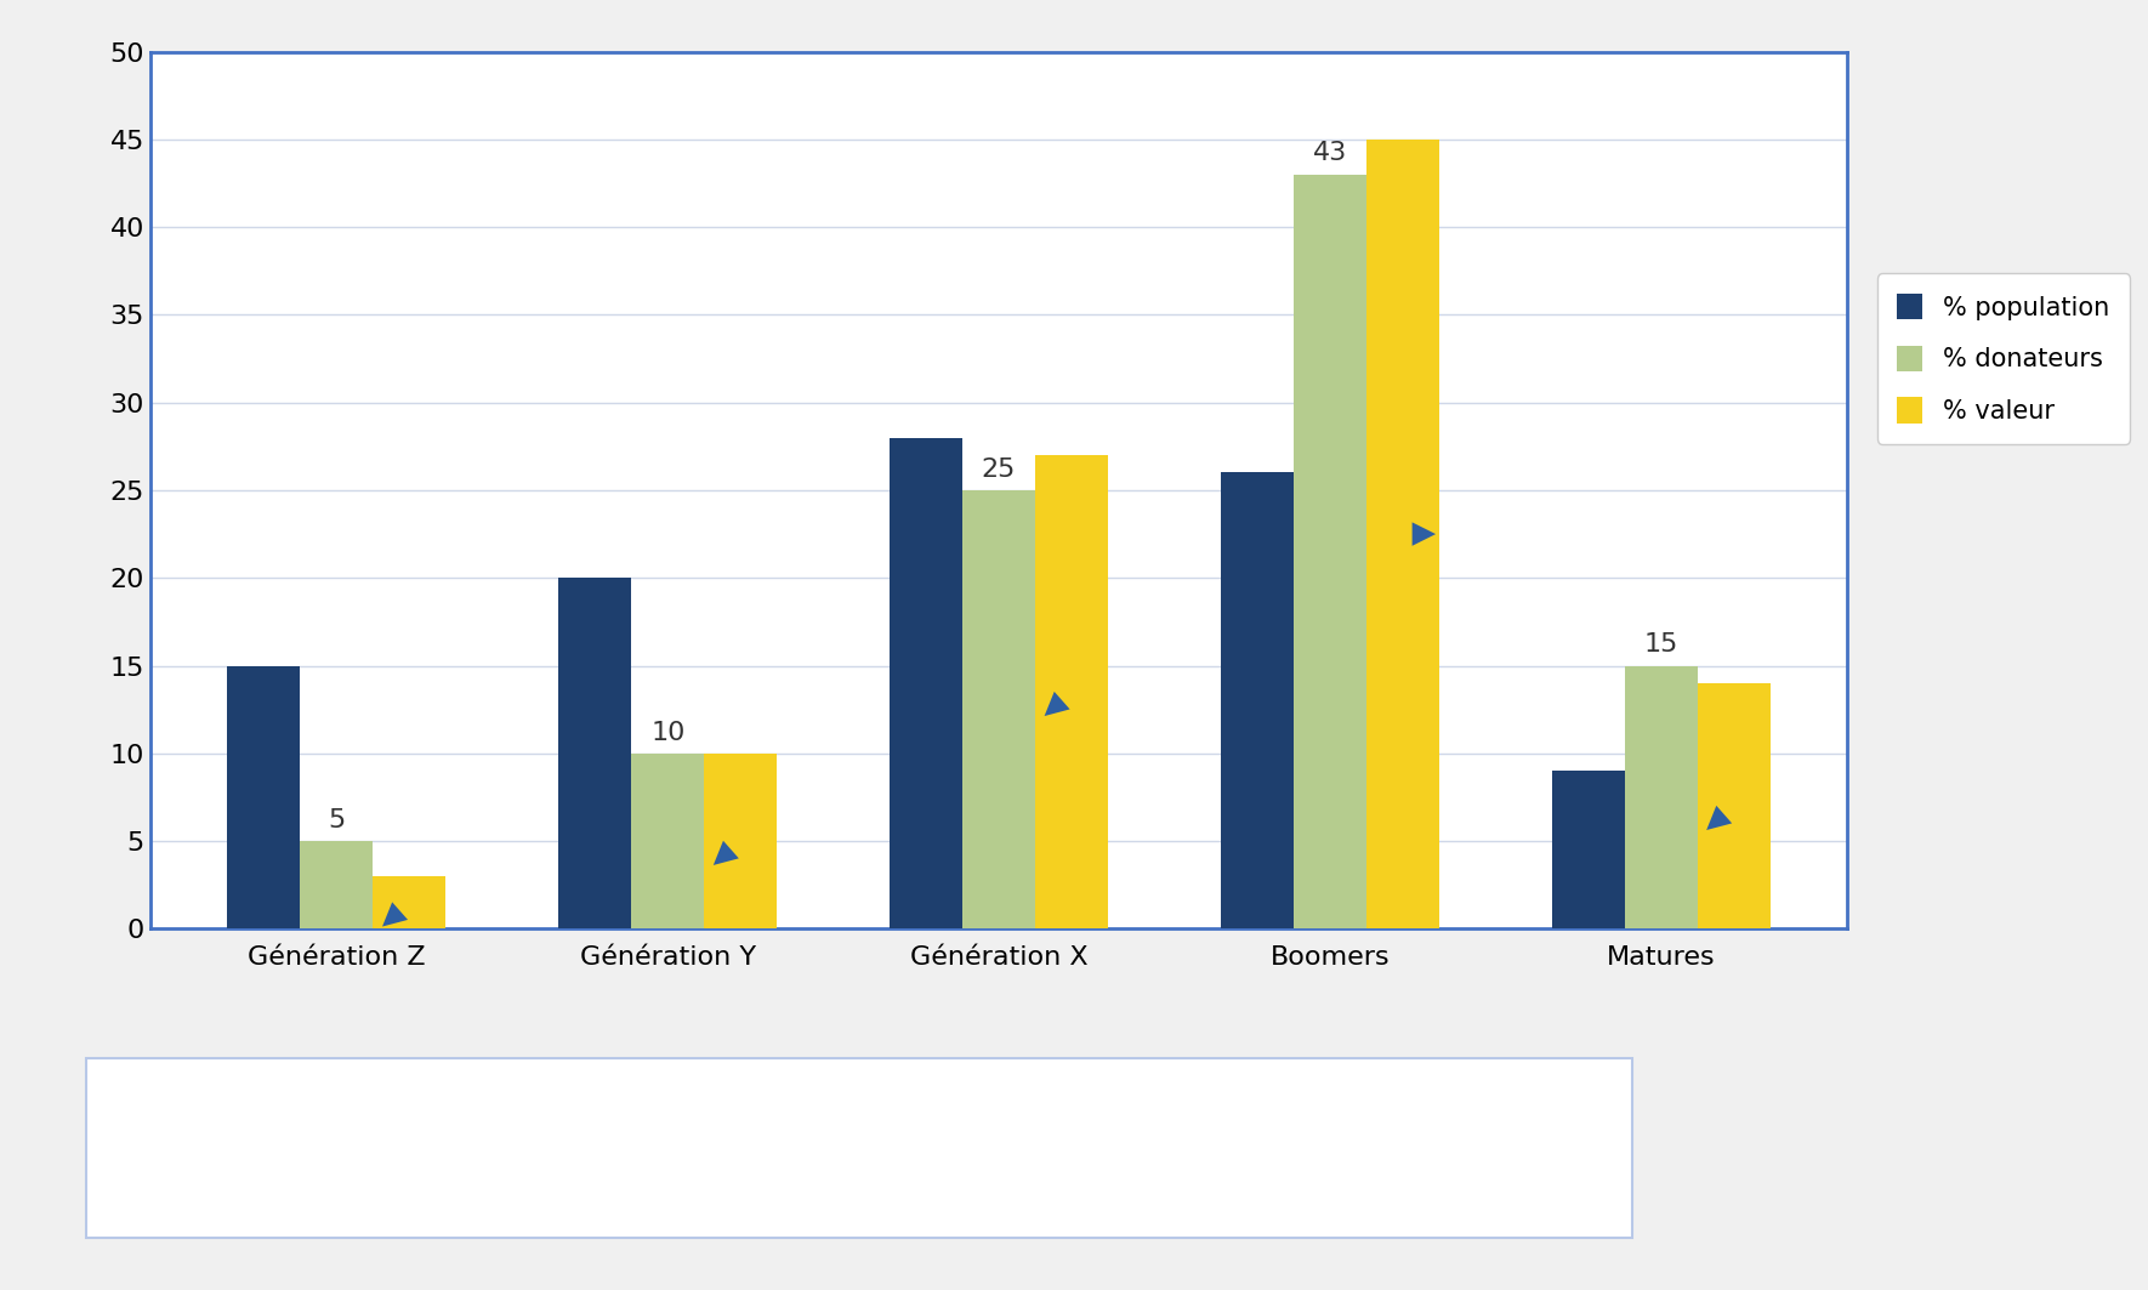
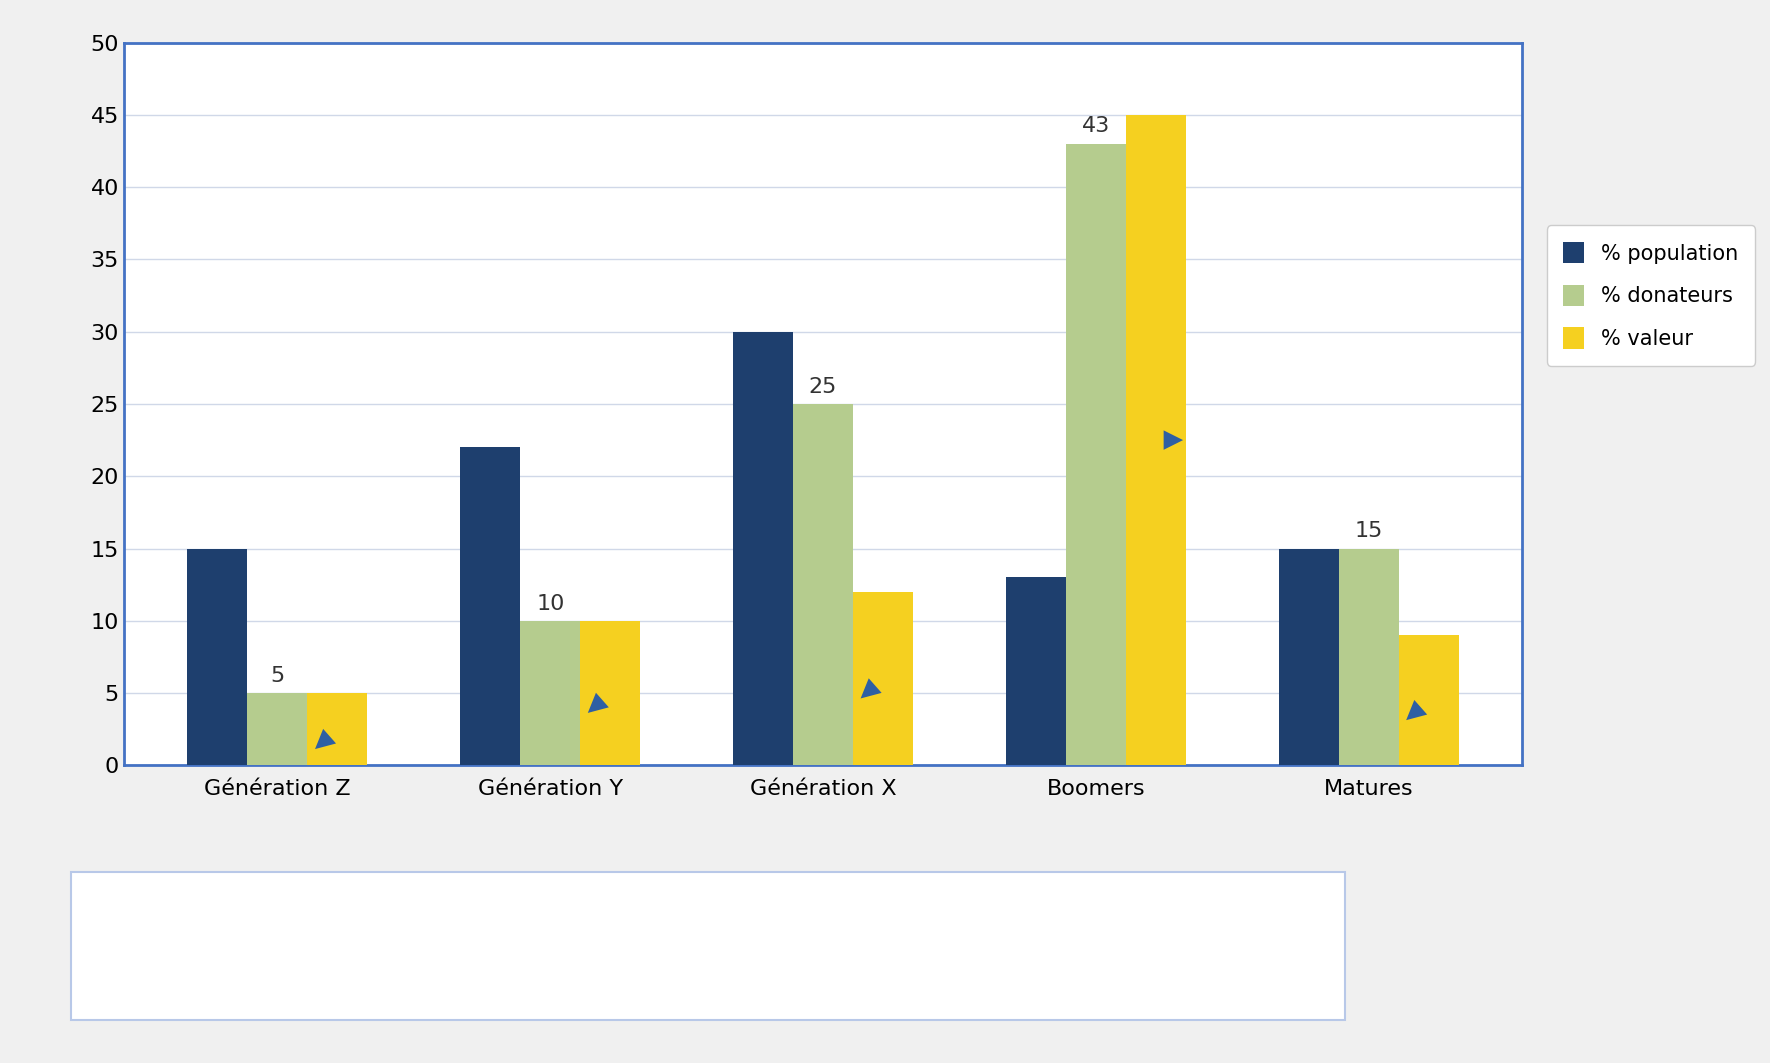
% valeur/Génération Z: 3 -> 5
% population/Génération Y: 20 -> 22
% population/Génération X: 28 -> 30
% valeur/Génération X: 27 -> 12
% population/Boomers: 26 -> 13
% population/Matures: 9 -> 15
% valeur/Matures: 14 -> 9
